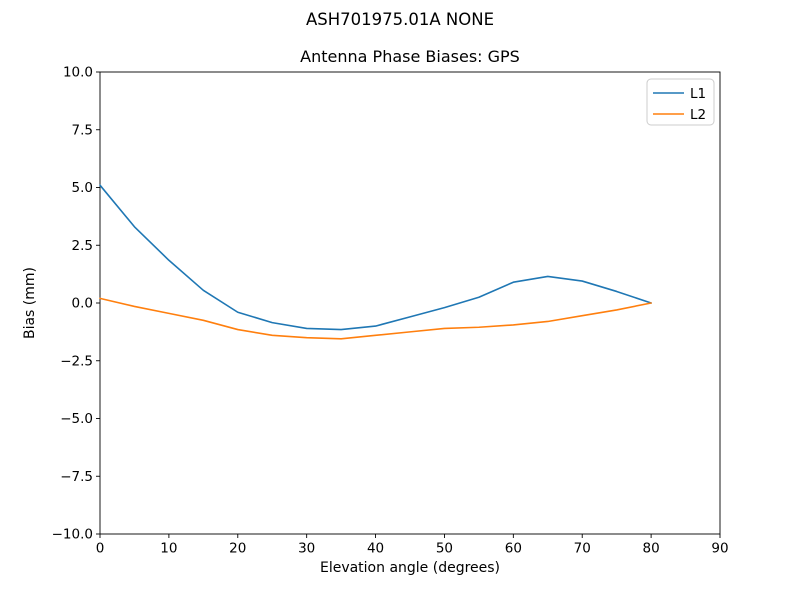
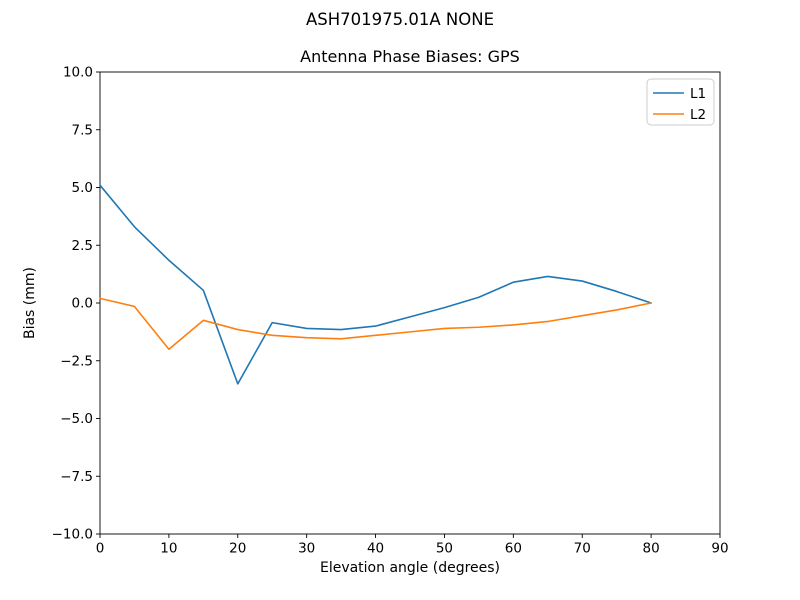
L2/10: -0.5 -> -2.0
L1/20: -0.4 -> -3.5
